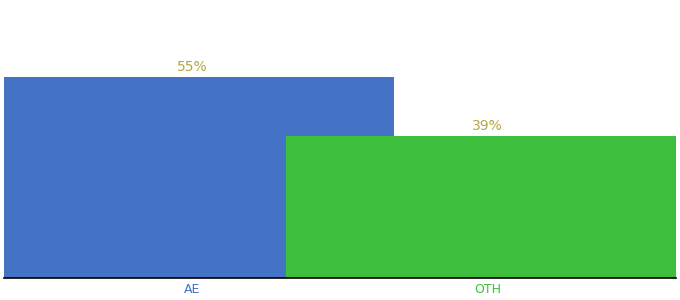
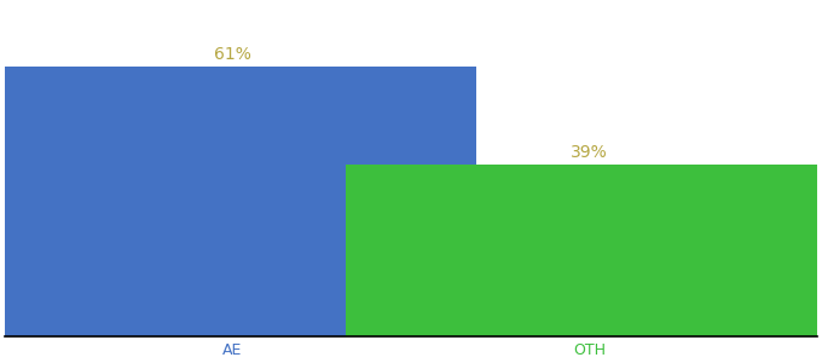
AE: 55% -> 61%
